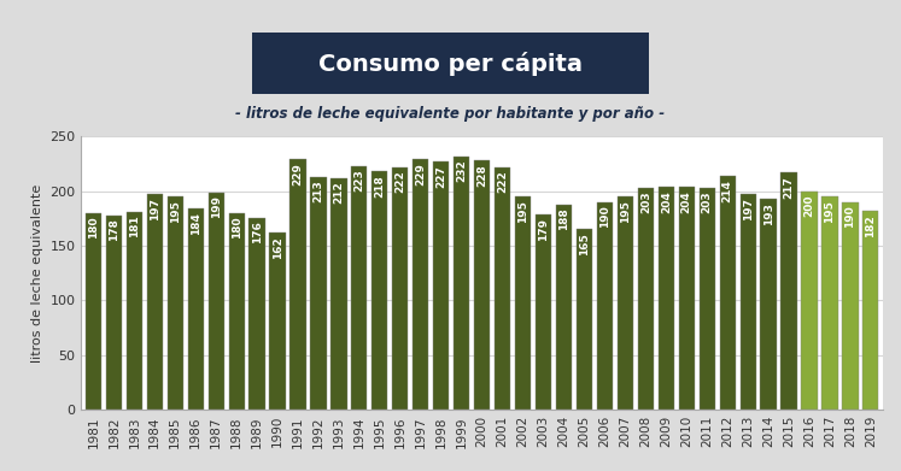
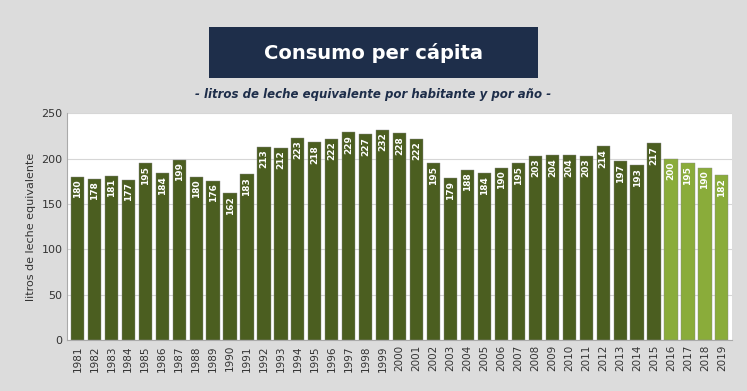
1984: 197 -> 177
1991: 229 -> 183
2005: 165 -> 184
